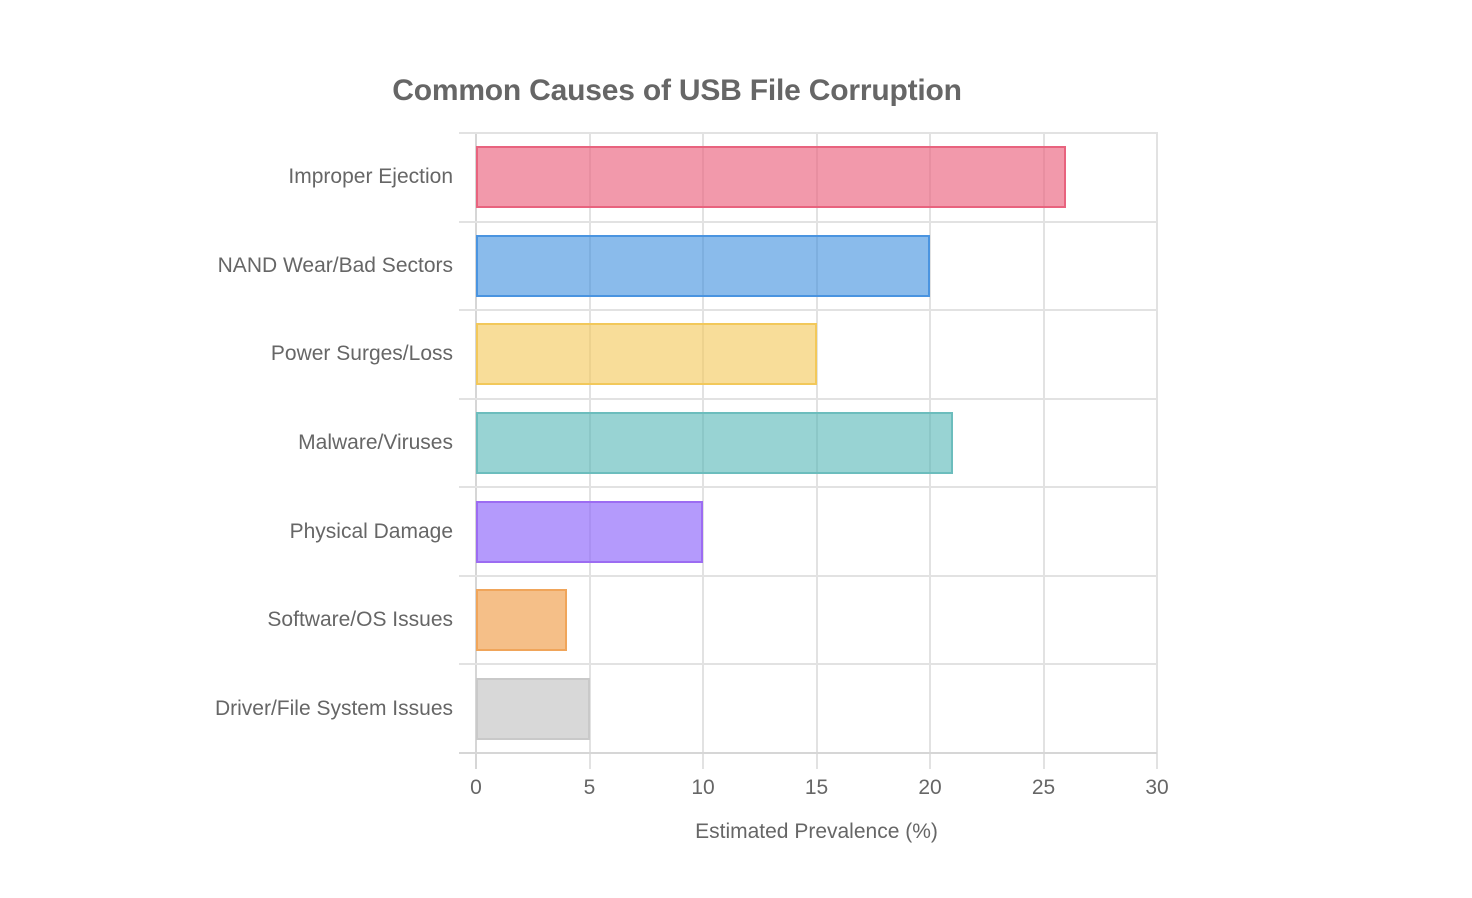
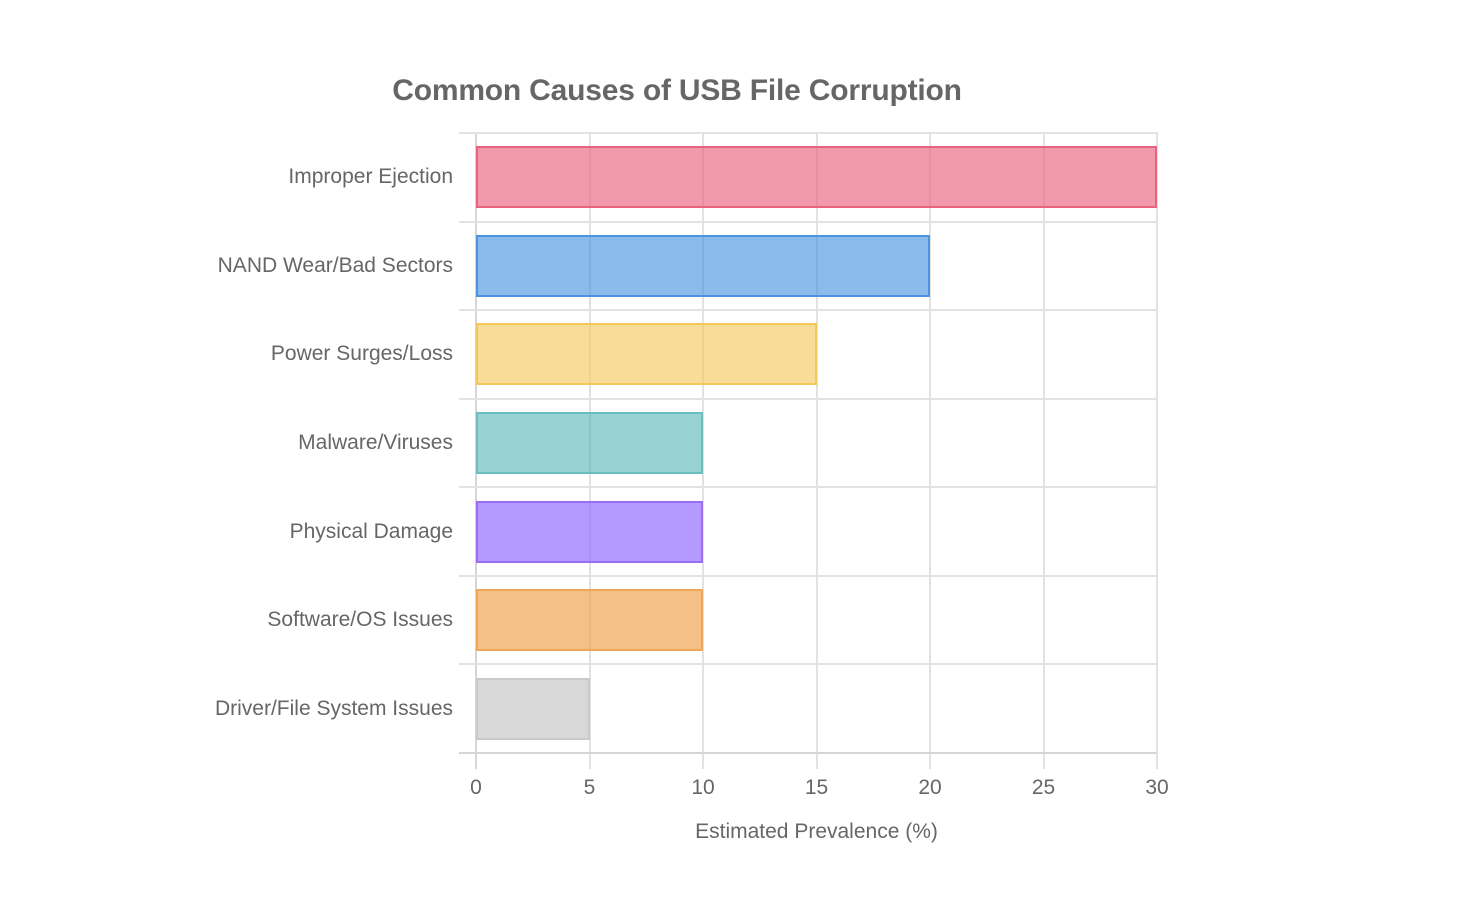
Improper Ejection: 26 -> 30
Malware/Viruses: 21 -> 10
Software/OS Issues: 4 -> 10
